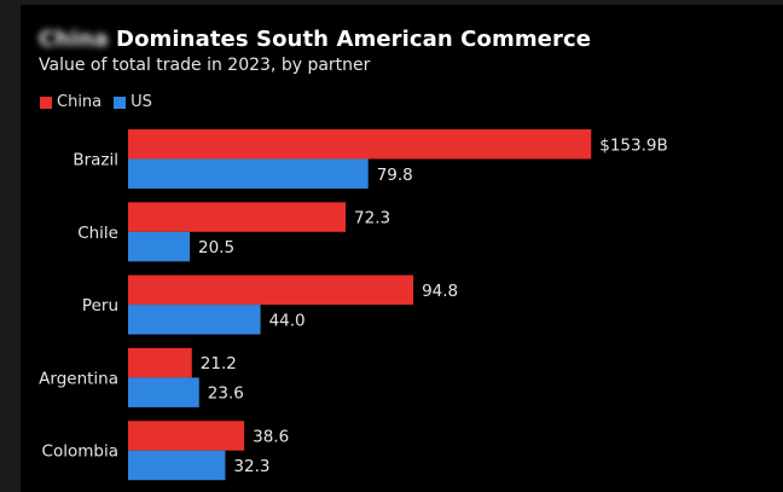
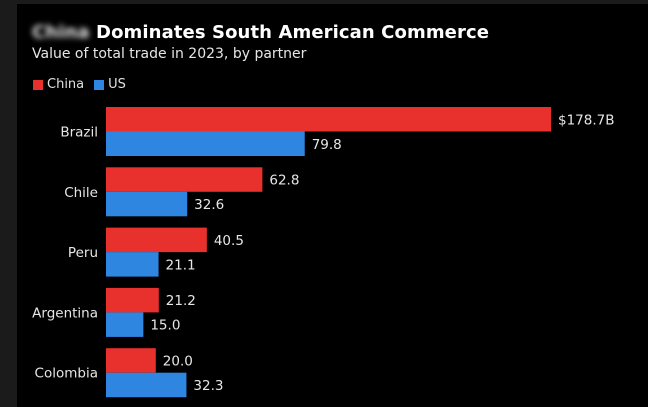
China/Brazil: $153.9B -> $178.7B
China/Chile: 72.3 -> 62.8
US/Chile: 20.5 -> 32.6
China/Peru: 94.8 -> 40.5
US/Peru: 44.0 -> 21.1
US/Argentina: 23.6 -> 15.0
China/Colombia: 38.6 -> 20.0
